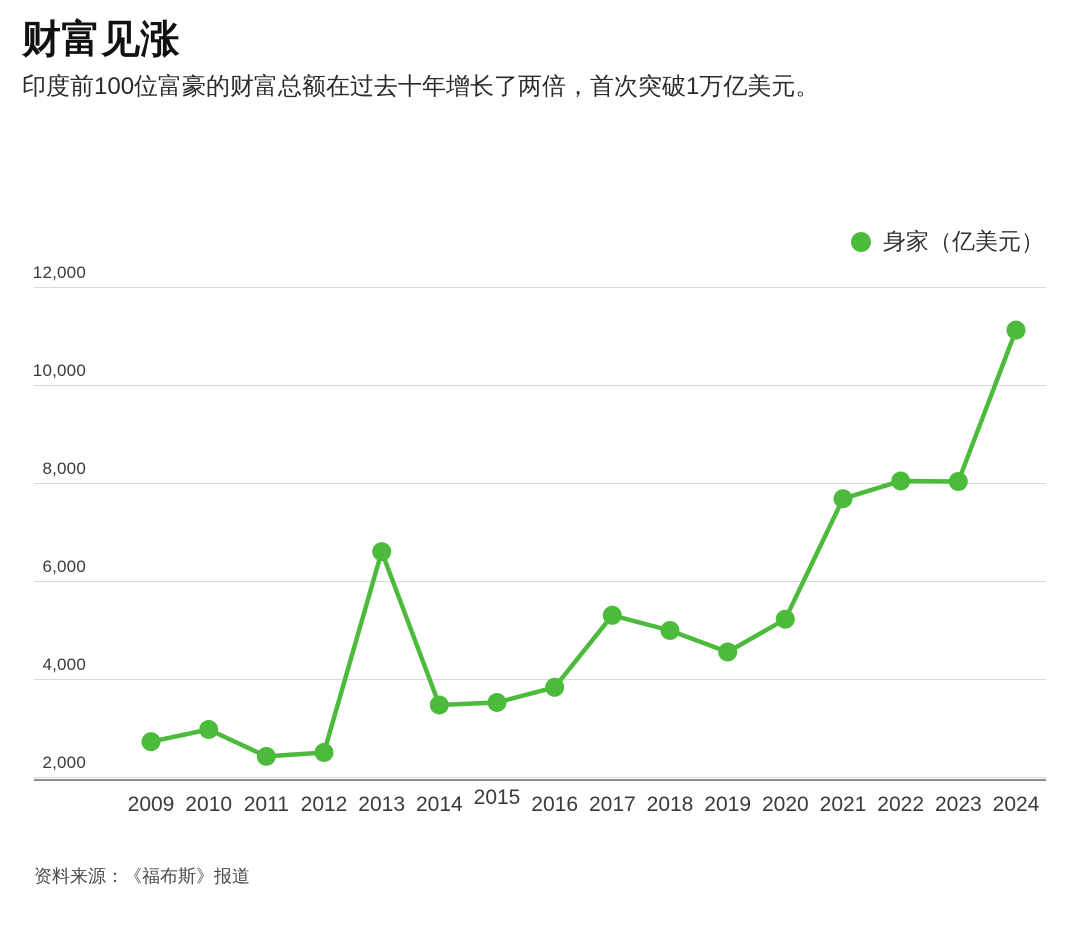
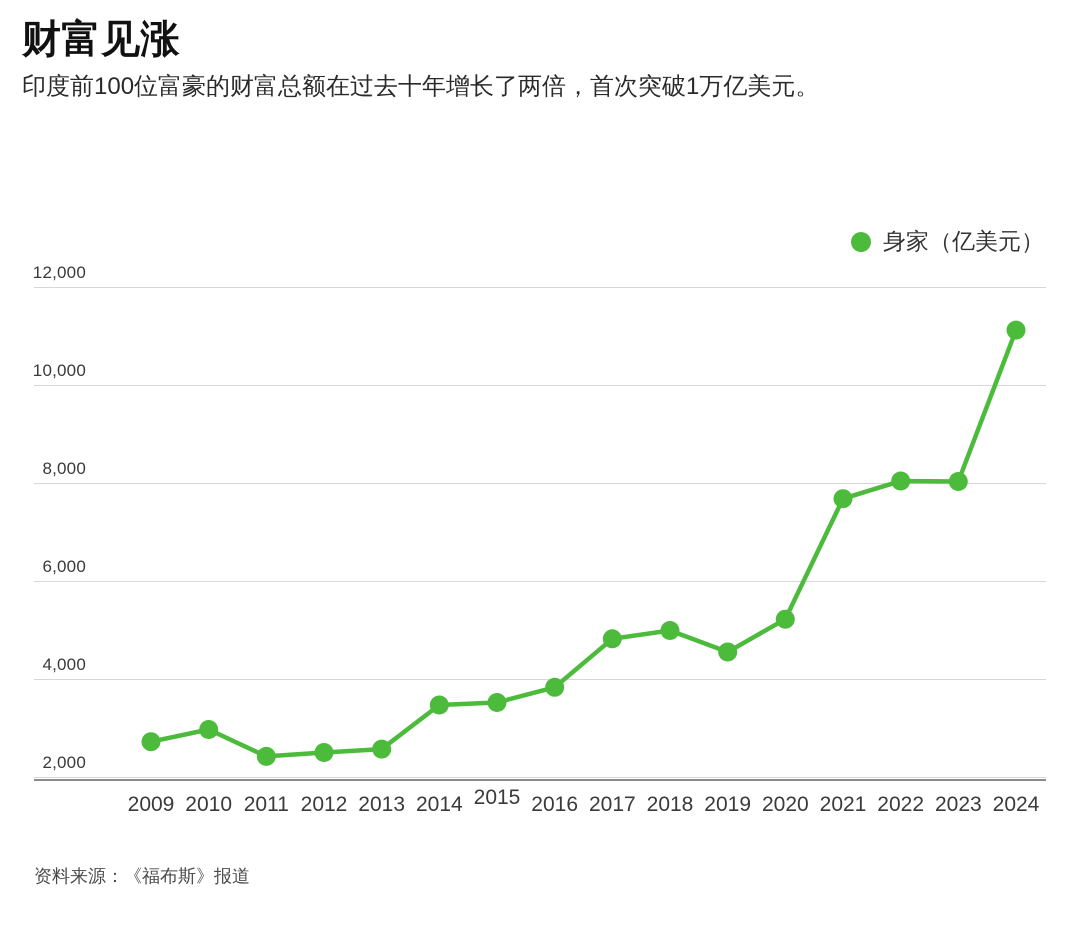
2013: 6600 -> 2600
2017: 5300 -> 4800
